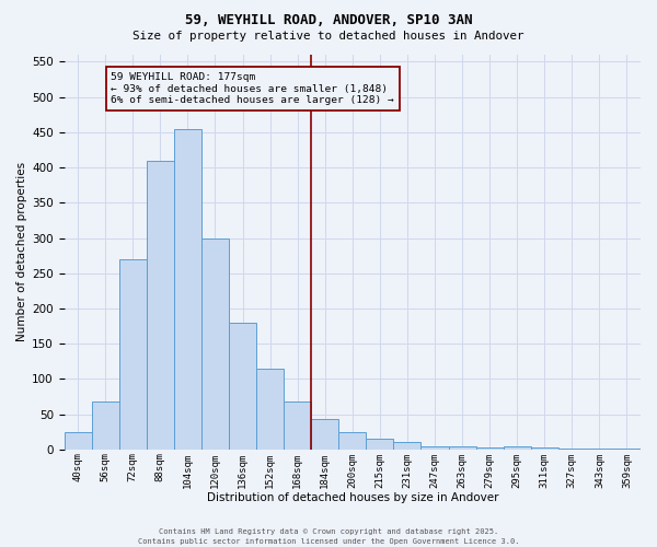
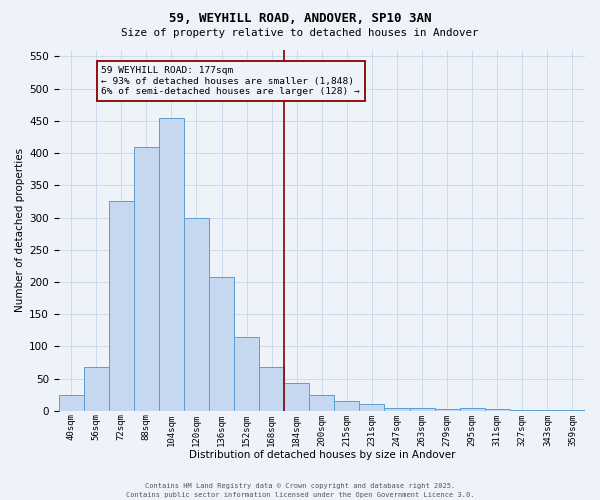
72sqm: 270 -> 326
136sqm: 180 -> 208
